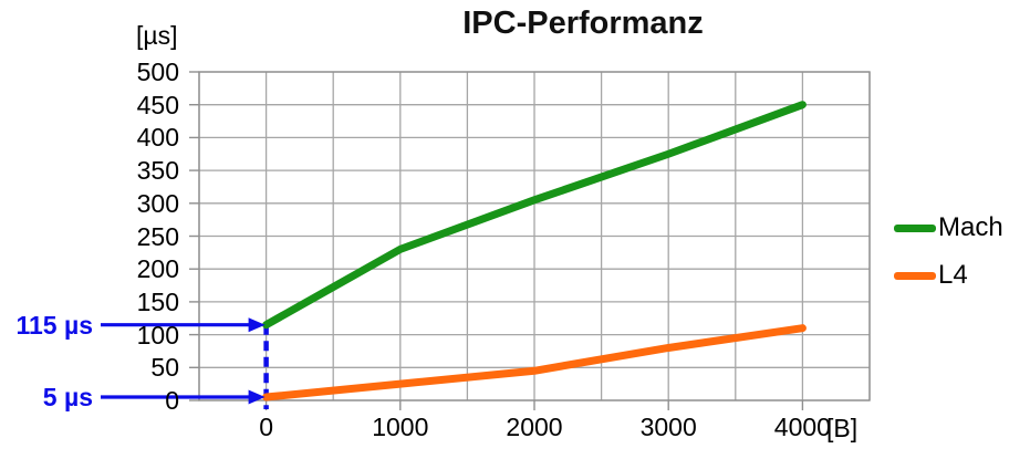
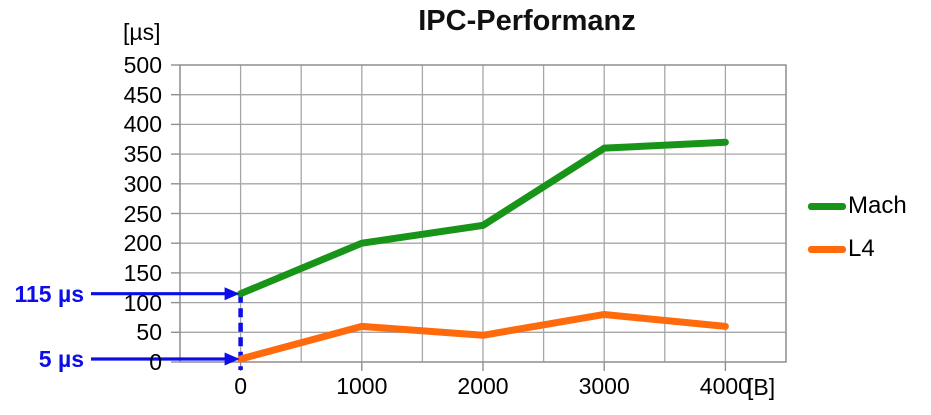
Mach/1000: 230 -> 200
L4/1000: 20 -> 60
Mach/2000: 300 -> 230
Mach/3000: 380 -> 360
Mach/4000: 450 -> 370
L4/4000: 110 -> 60
